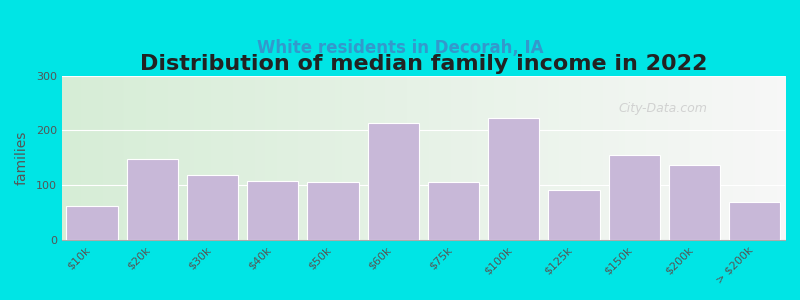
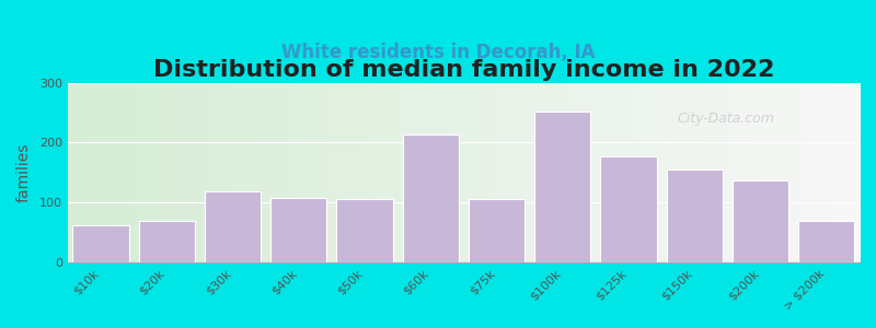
$20k: 148 -> 68
$100k: 222 -> 252
$125k: 90 -> 177
